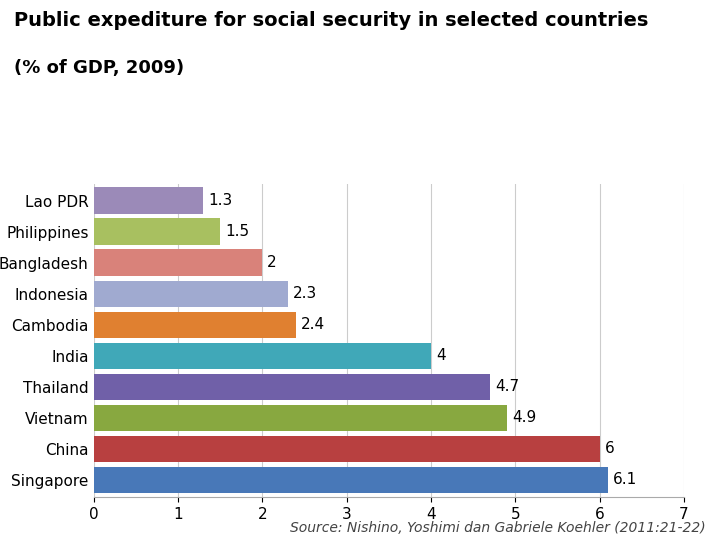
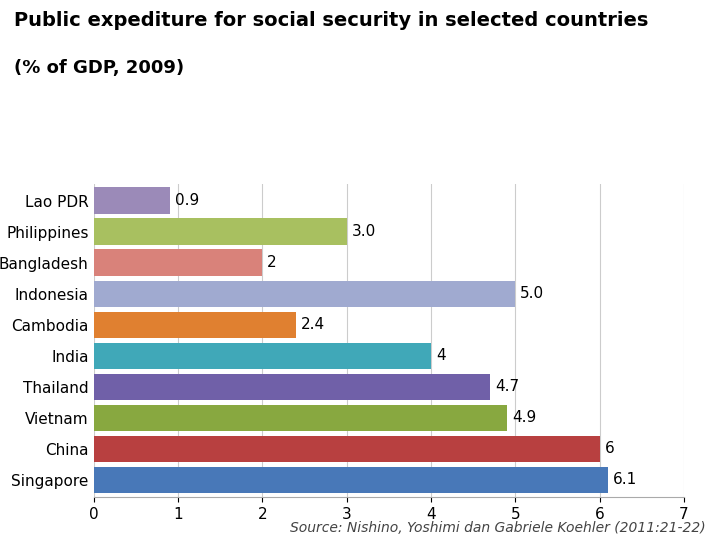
Lao PDR: 1.3 -> 0.9
Philippines: 1.5 -> 3.0
Indonesia: 2.3 -> 5.0
